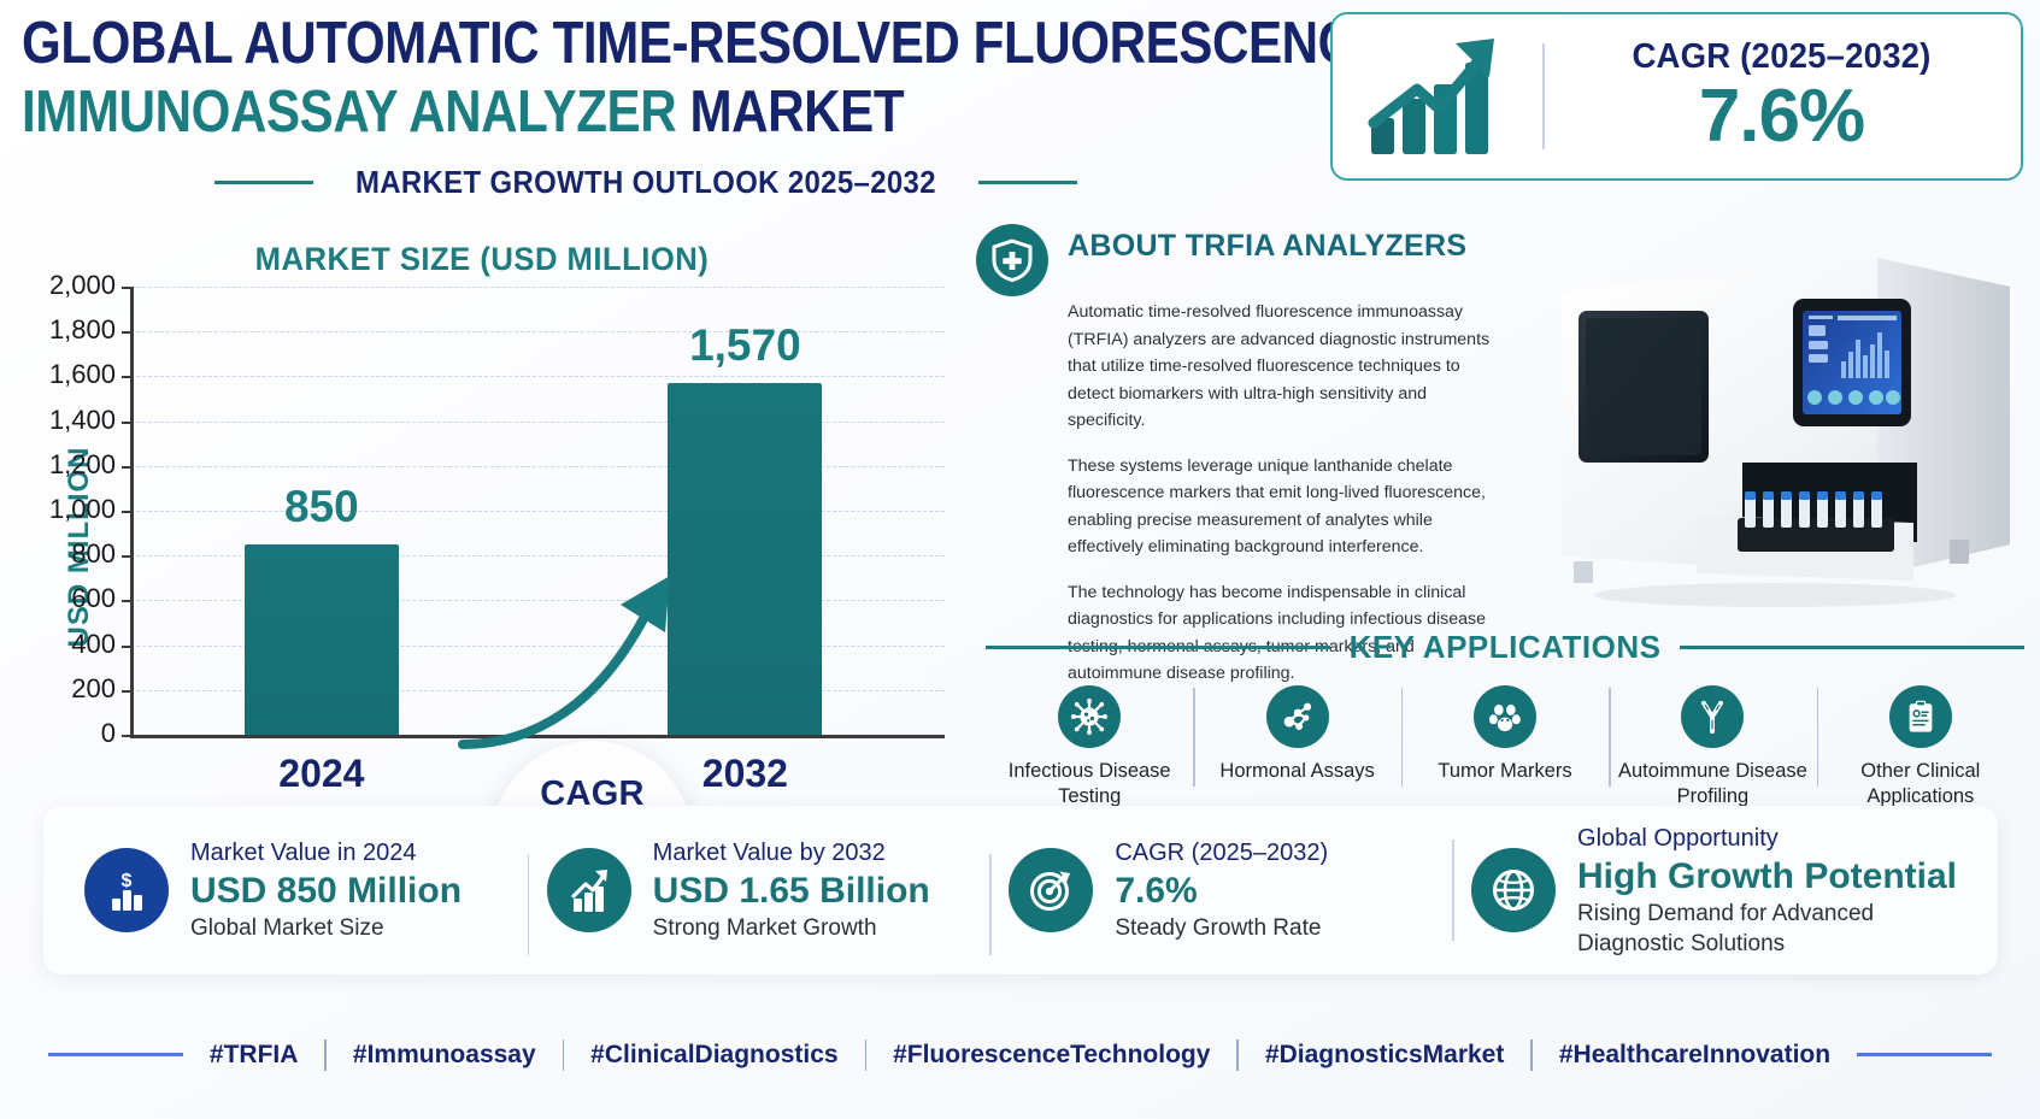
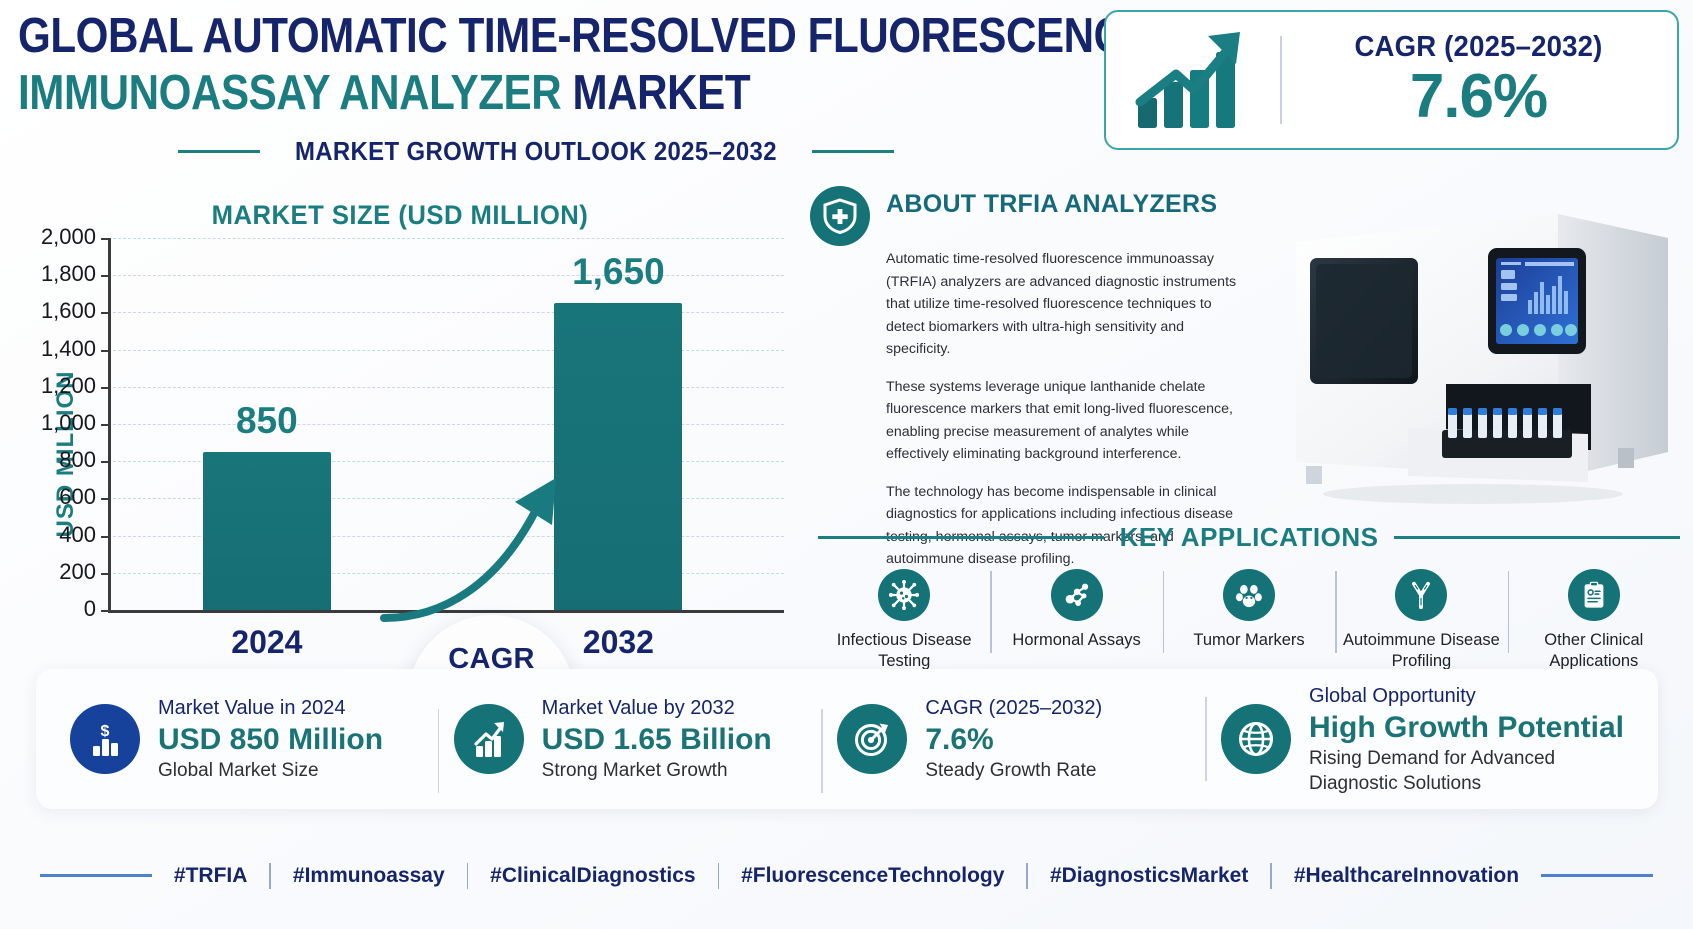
2032: 1,570 -> 1,650
